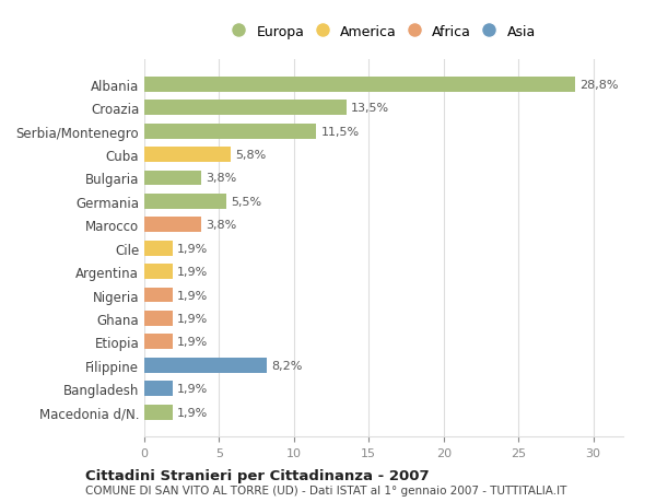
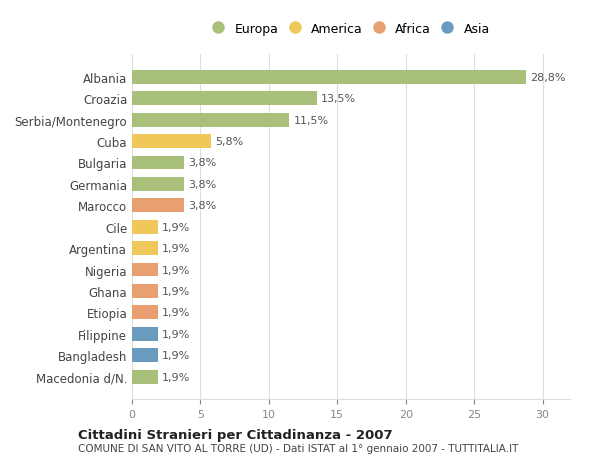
Germania: 5,5% -> 3,8%
Filippine: 8,2% -> 1,9%
